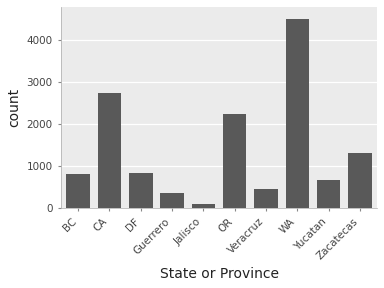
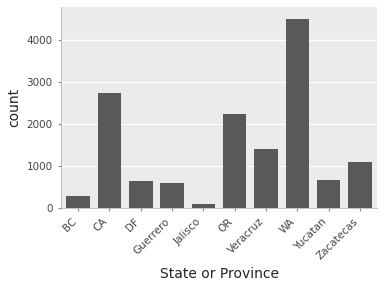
BC: 820 -> 300
DF: 840 -> 650
Guerrero: 360 -> 600
Veracruz: 460 -> 1400
Zacatecas: 1310 -> 1100
